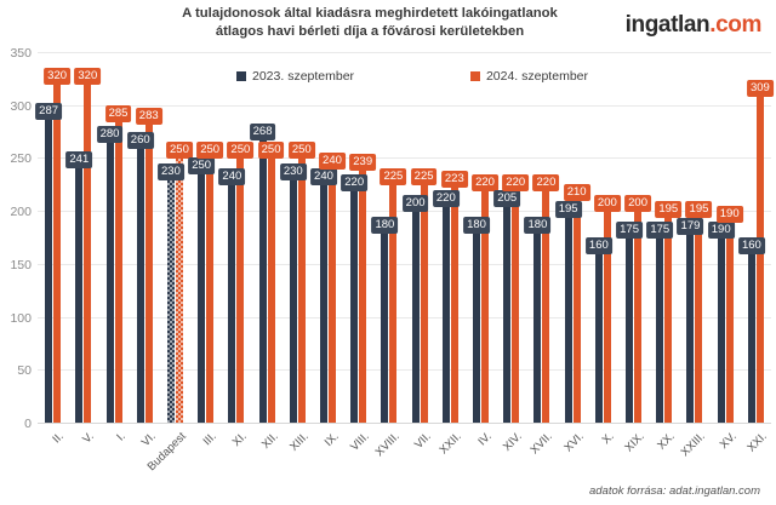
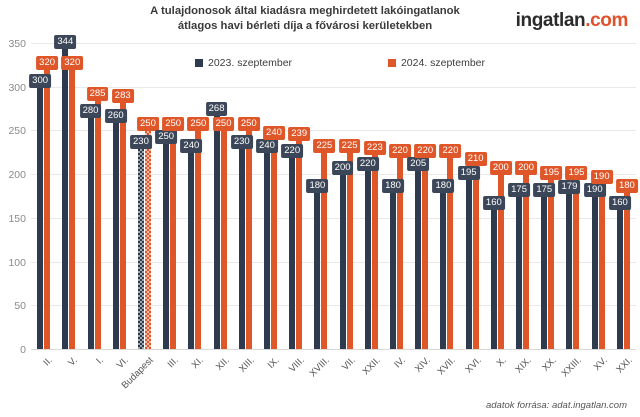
2023. szeptember/II.: 287 -> 300
2023. szeptember/V.: 241 -> 344
2024. szeptember/XXI.: 309 -> 180
